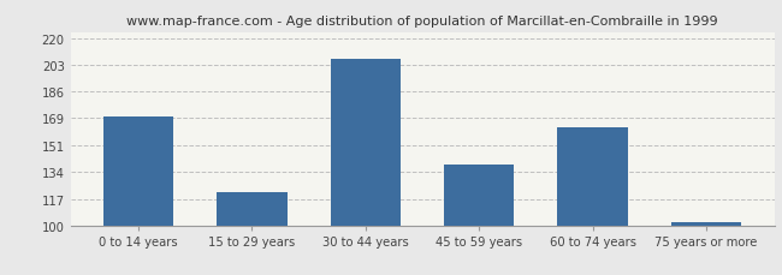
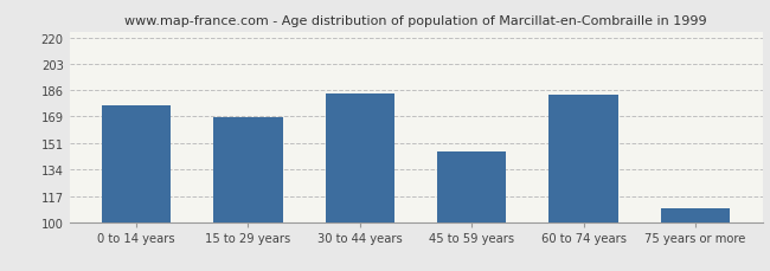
0 to 14 years: 170 -> 176
15 to 29 years: 121 -> 168
30 to 44 years: 207 -> 184
45 to 59 years: 139 -> 146
60 to 74 years: 163 -> 183
75 years or more: 102 -> 109
